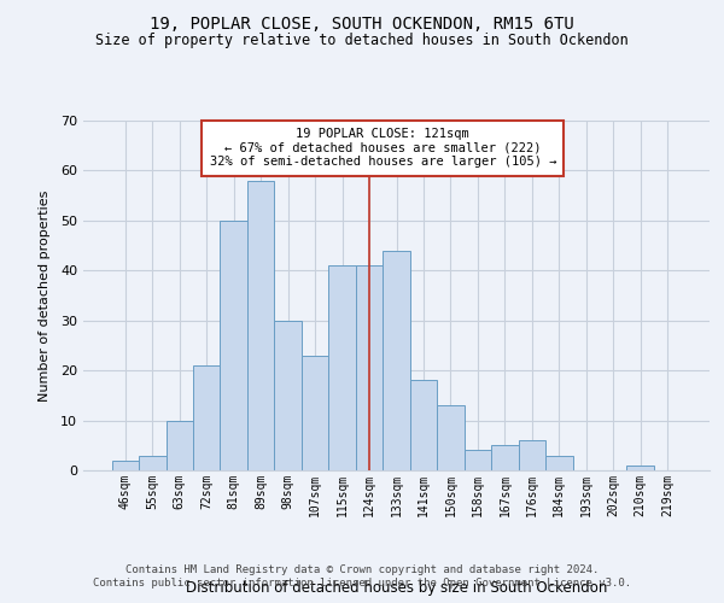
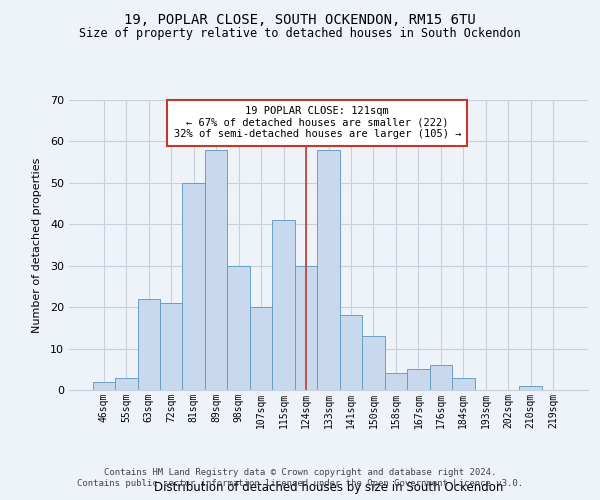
63sqm: 10 -> 22
107sqm: 23 -> 20
124sqm: 41 -> 30
133sqm: 44 -> 58
